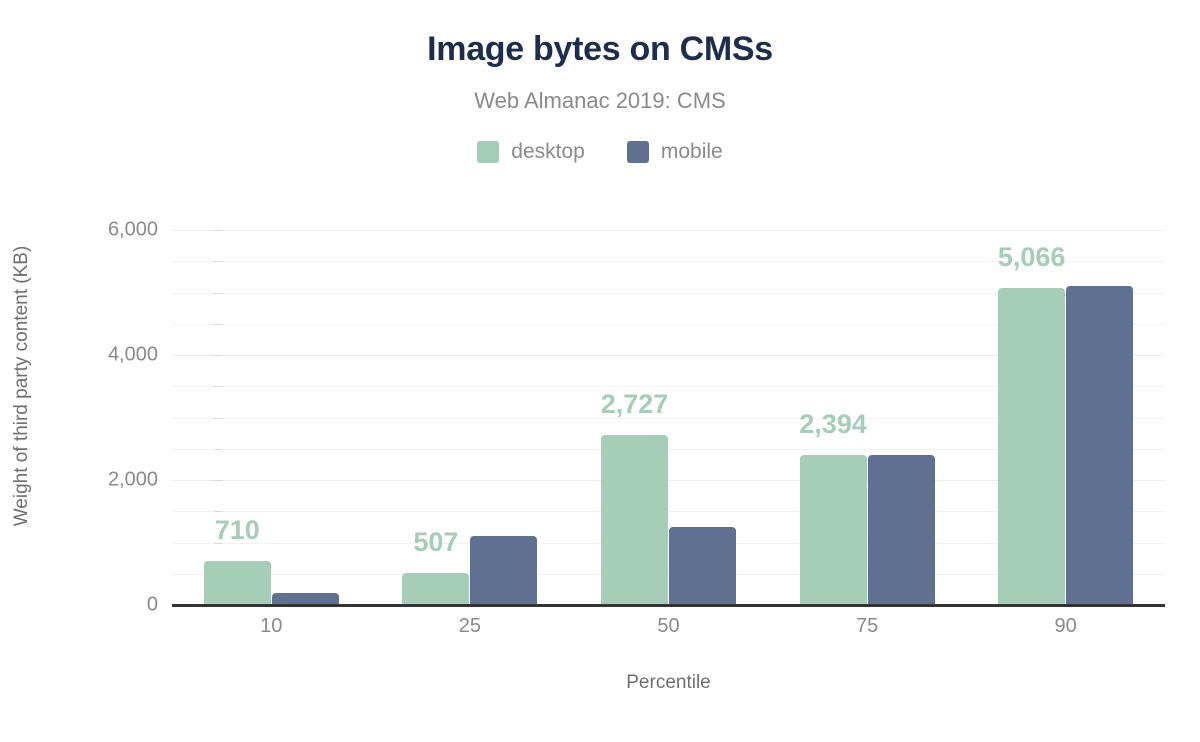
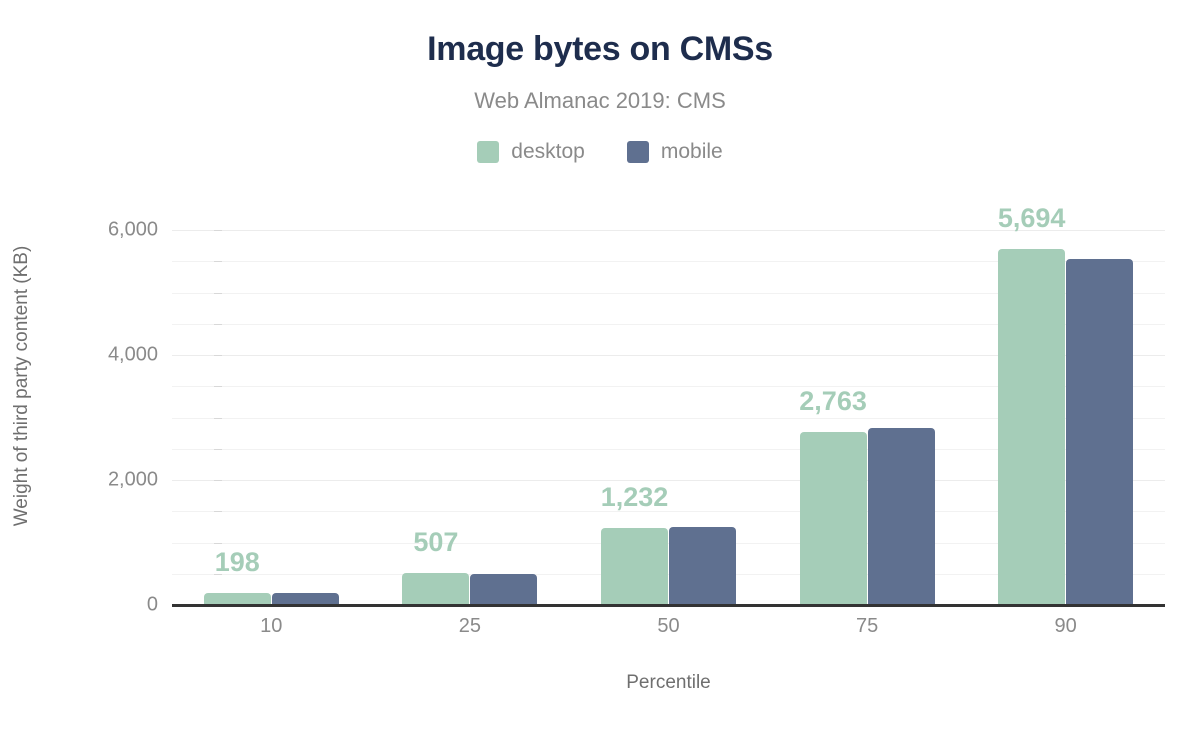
desktop/10: 710 -> 198
mobile/25: 1100 -> 500
desktop/50: 2,727 -> 1,232
desktop/75: 2,394 -> 2,763
mobile/75: 2400 -> 2800
desktop/90: 5,066 -> 5,694
mobile/90: 5100 -> 5500
